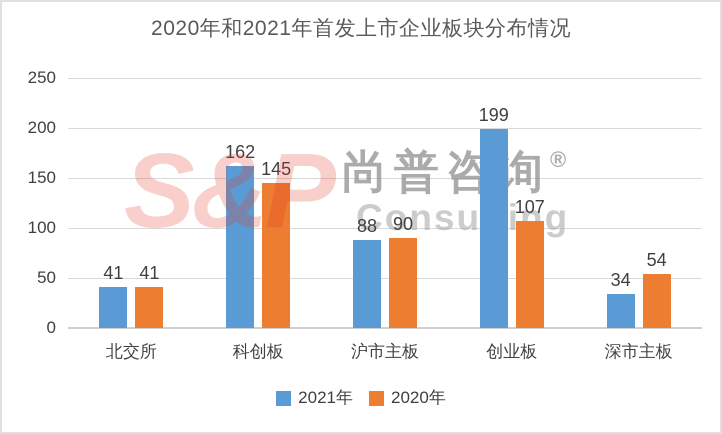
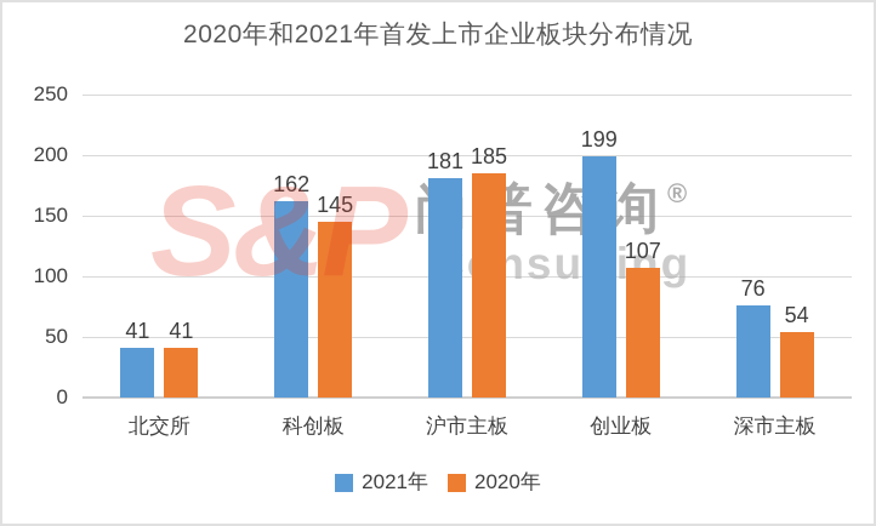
2021年/沪市主板: 88 -> 181
2020年/沪市主板: 90 -> 185
2021年/深市主板: 34 -> 76
